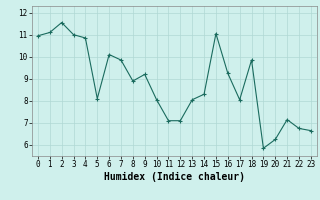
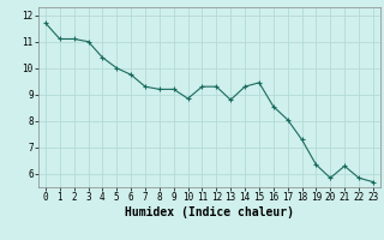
0: 10.95 -> 11.70
2: 11.55 -> 11.10
4: 10.85 -> 10.40
5: 8.10 -> 10.00
6: 10.10 -> 9.75
7: 9.85 -> 9.30
8: 8.90 -> 9.20
10: 8.05 -> 8.85
11: 7.10 -> 9.30
12: 7.10 -> 9.30
13: 8.05 -> 8.80
14: 8.30 -> 9.30
15: 11.05 -> 9.45
16: 9.25 -> 8.55
18: 9.85 -> 7.30
19: 5.85 -> 6.35
20: 6.25 -> 5.85
21: 7.15 -> 6.30
22: 6.75 -> 5.85
23: 6.65 -> 5.70
